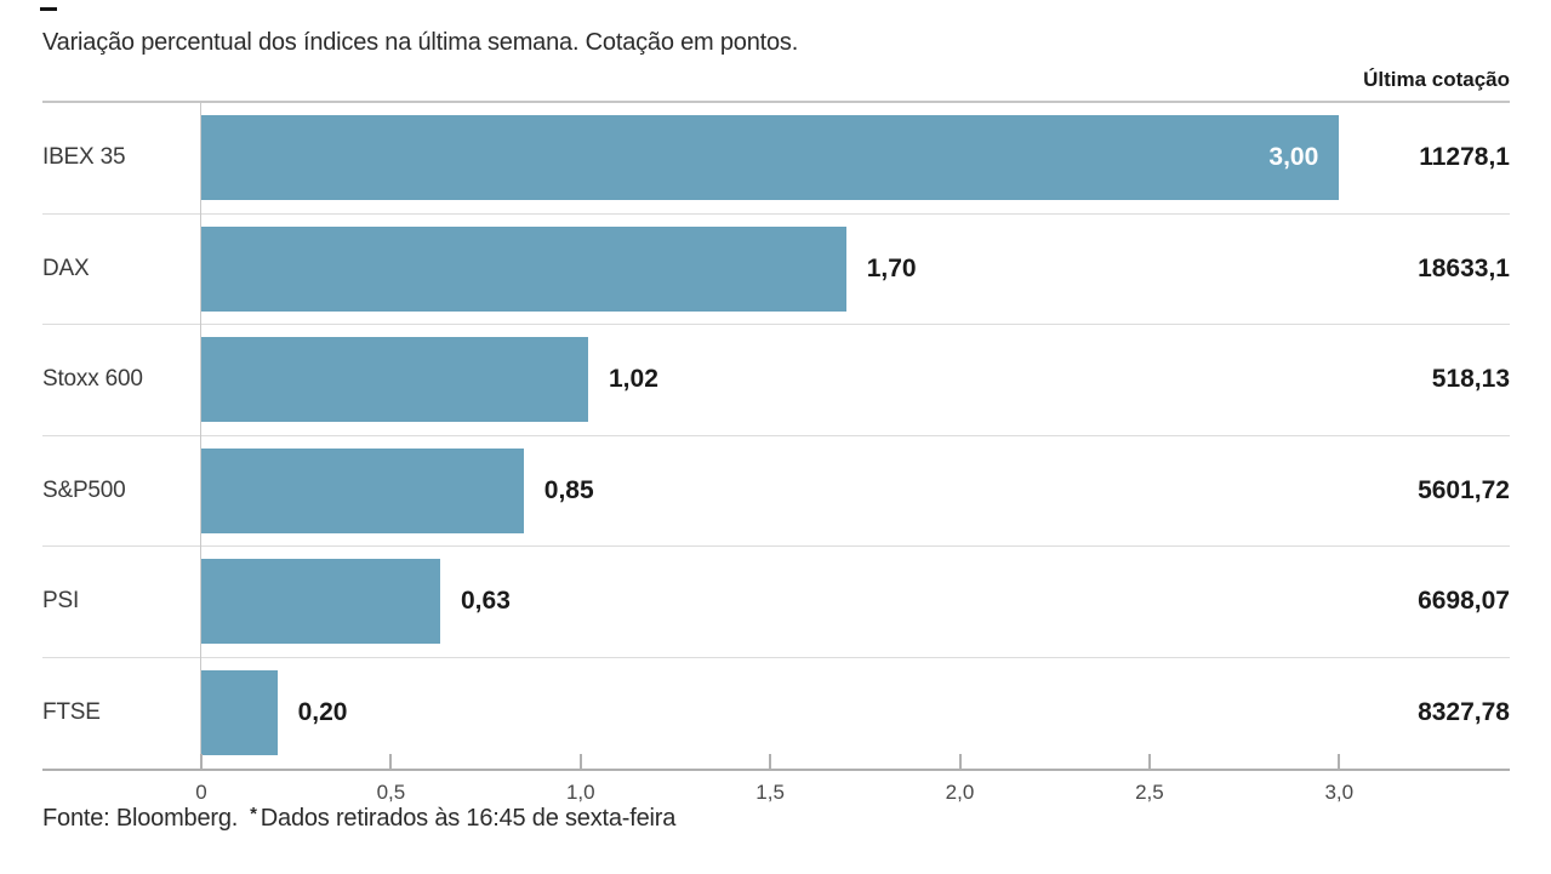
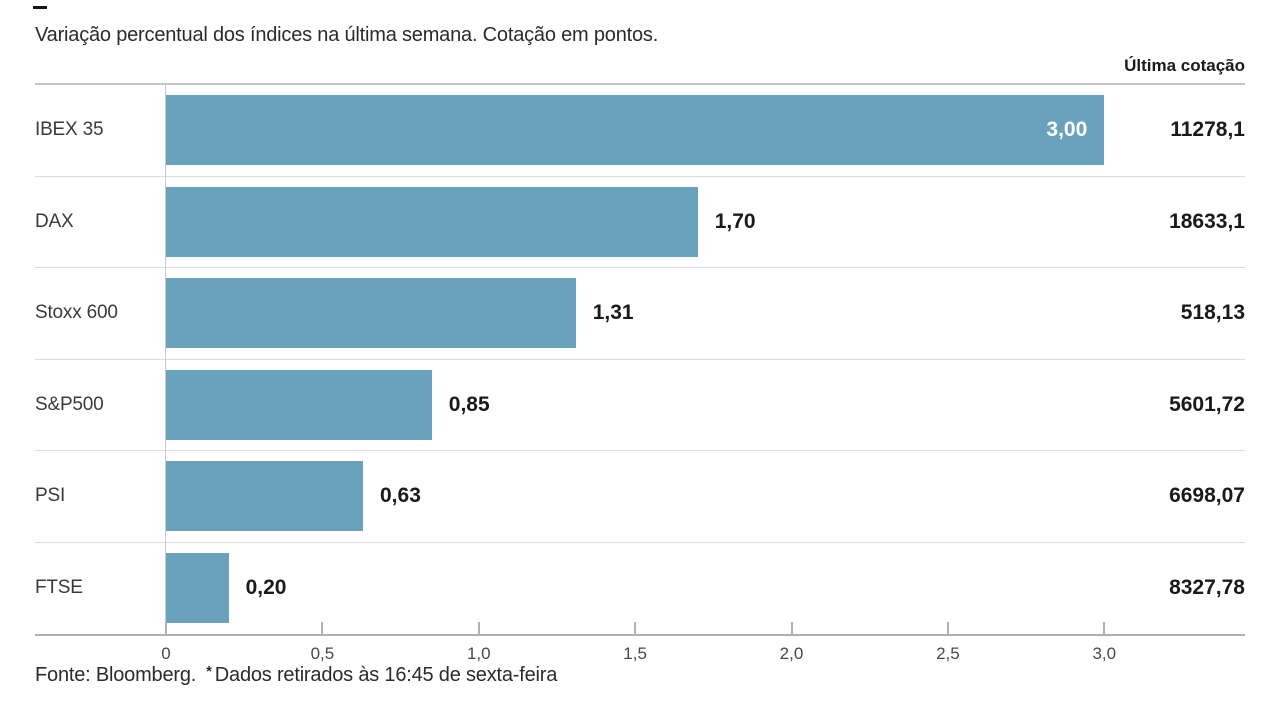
Stoxx 600: 1,02 -> 1,31
